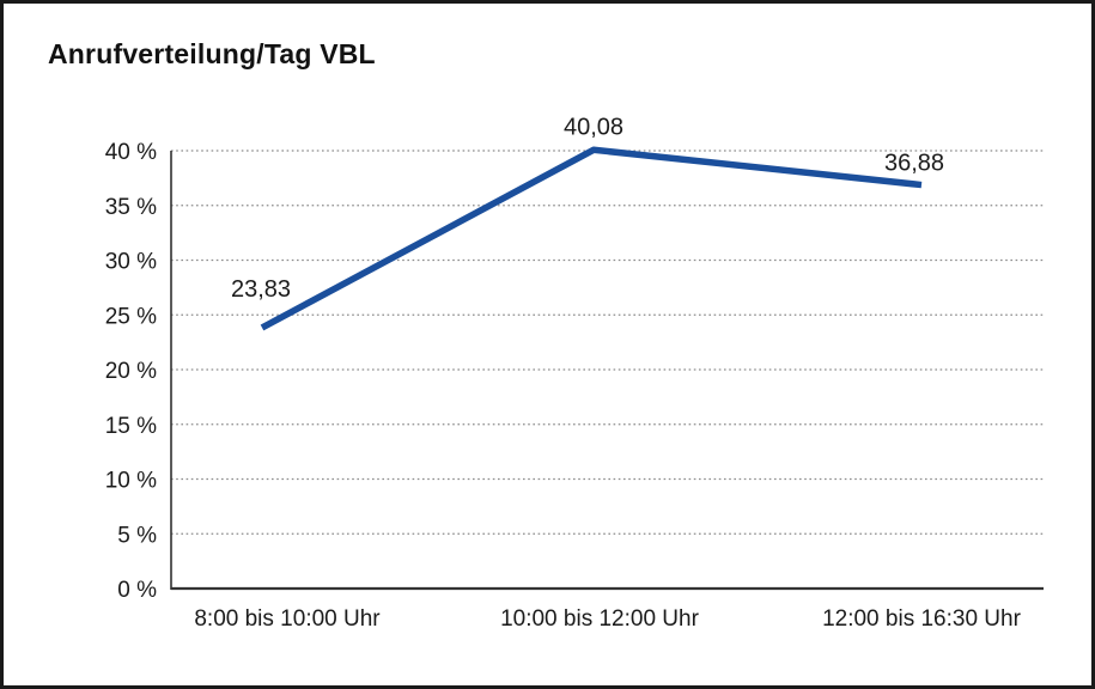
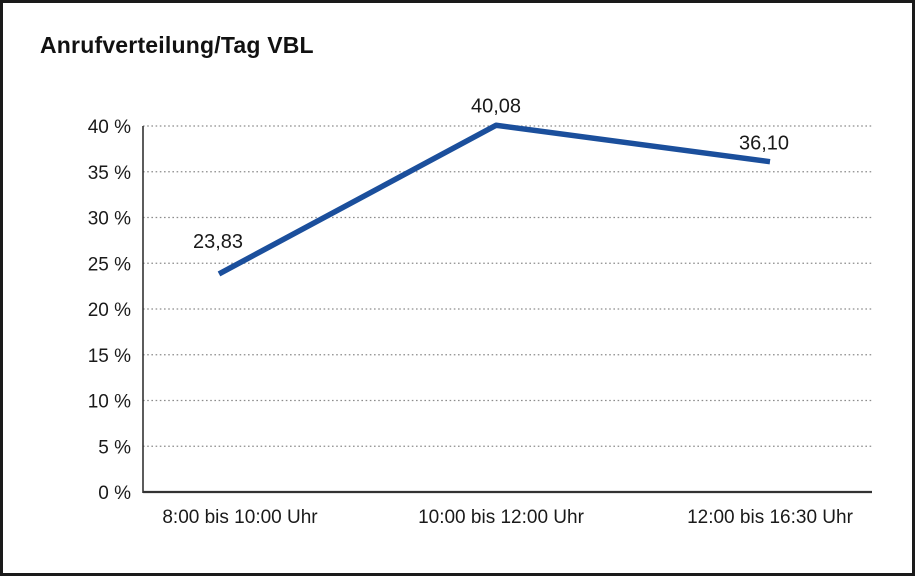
12:00 bis 16:30 Uhr: 36,88 -> 36,10
